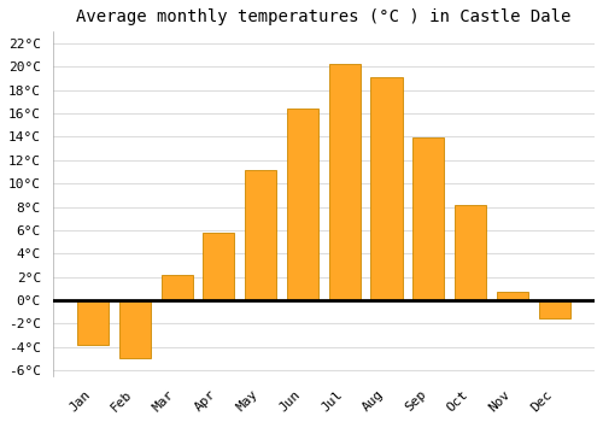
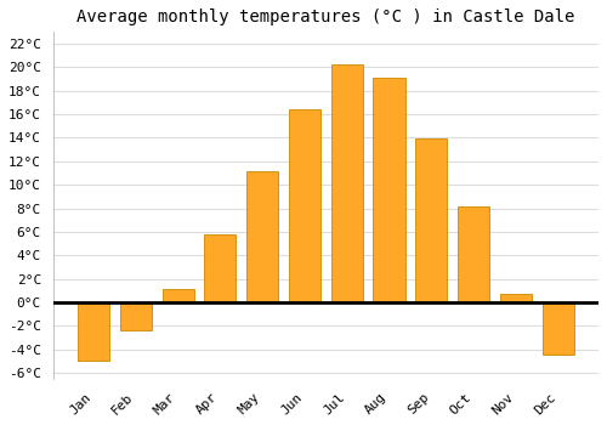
Jan: -3.8°C -> -5.0°C
Feb: -5.0°C -> -2.4°C
Mar: 2.2°C -> 1.1°C
Dec: -1.6°C -> -4.4°C
